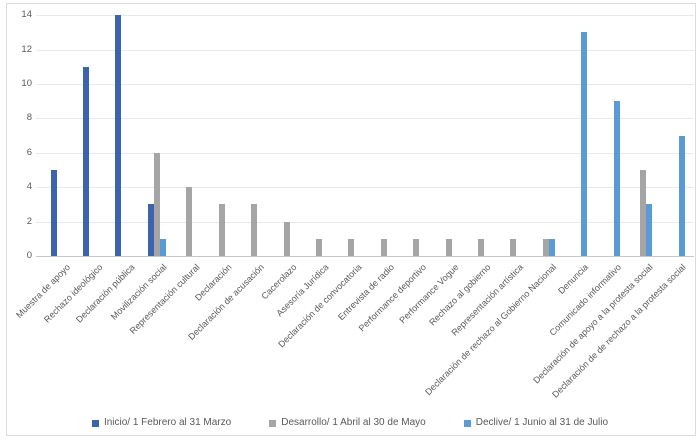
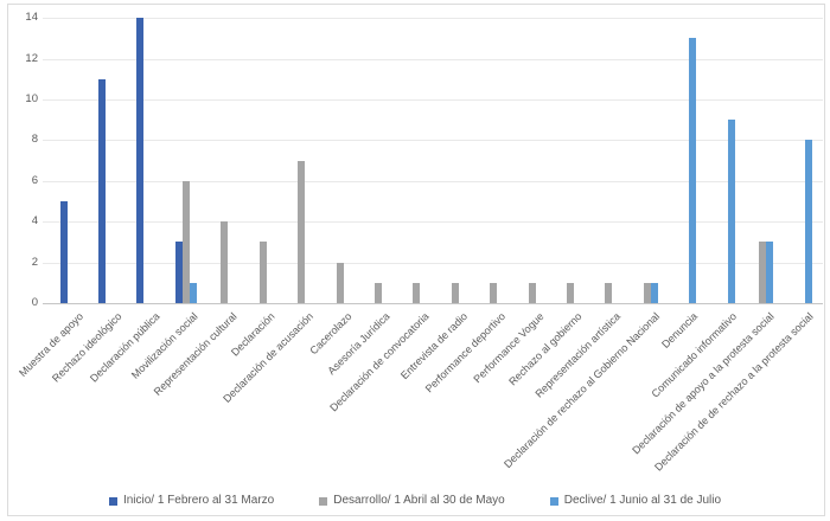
Desarrollo/ 1 Abril al 30 de Mayo/Declaración de acusación: 3 -> 7
Desarrollo/ 1 Abril al 30 de Mayo/Declaración de apoyo a la protesta social: 5 -> 3
Declive/ 1 Junio al 31 de Julio/Declaración de de rechazo a la protesta social: 7 -> 8
